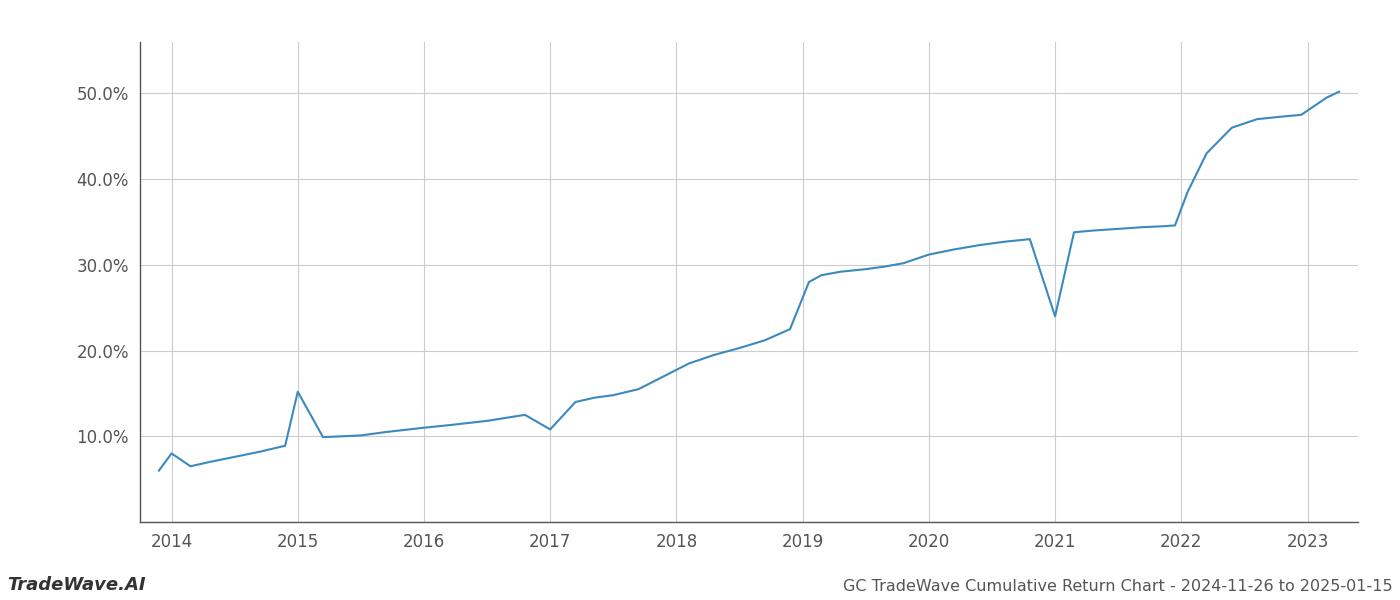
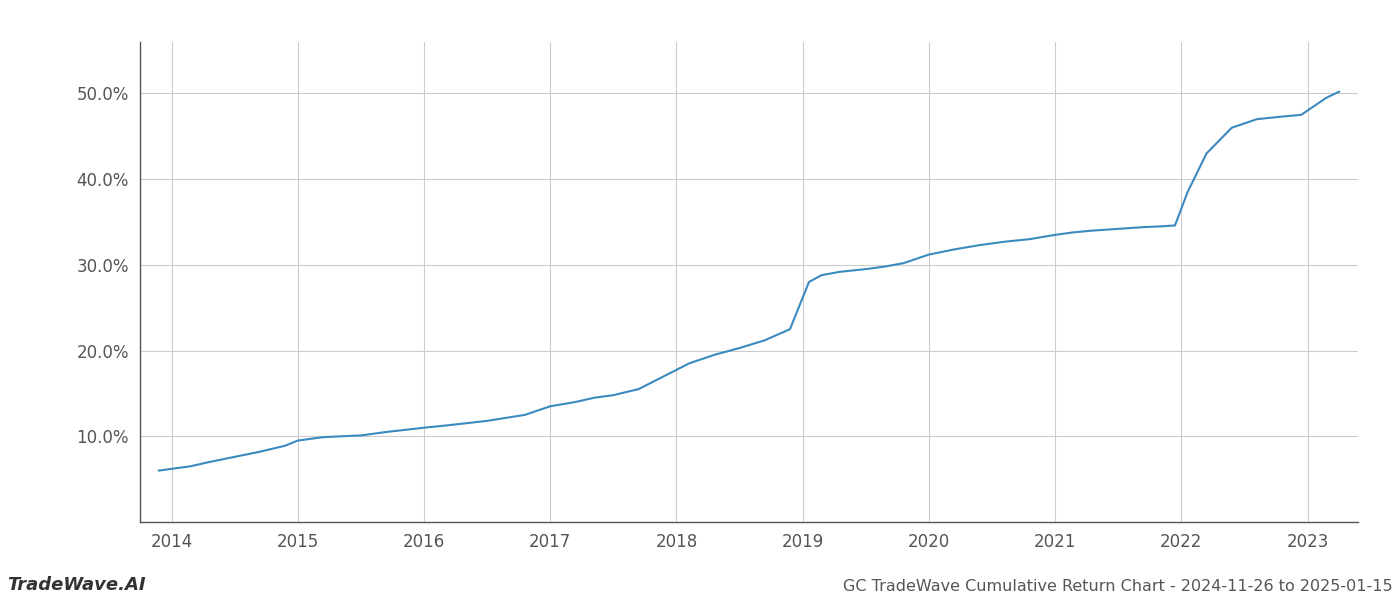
2014: 8.0% -> 6.2%
2015: 15.2% -> 9.5%
2017: 10.8% -> 13.5%
2021: 24.0% -> 33.5%
